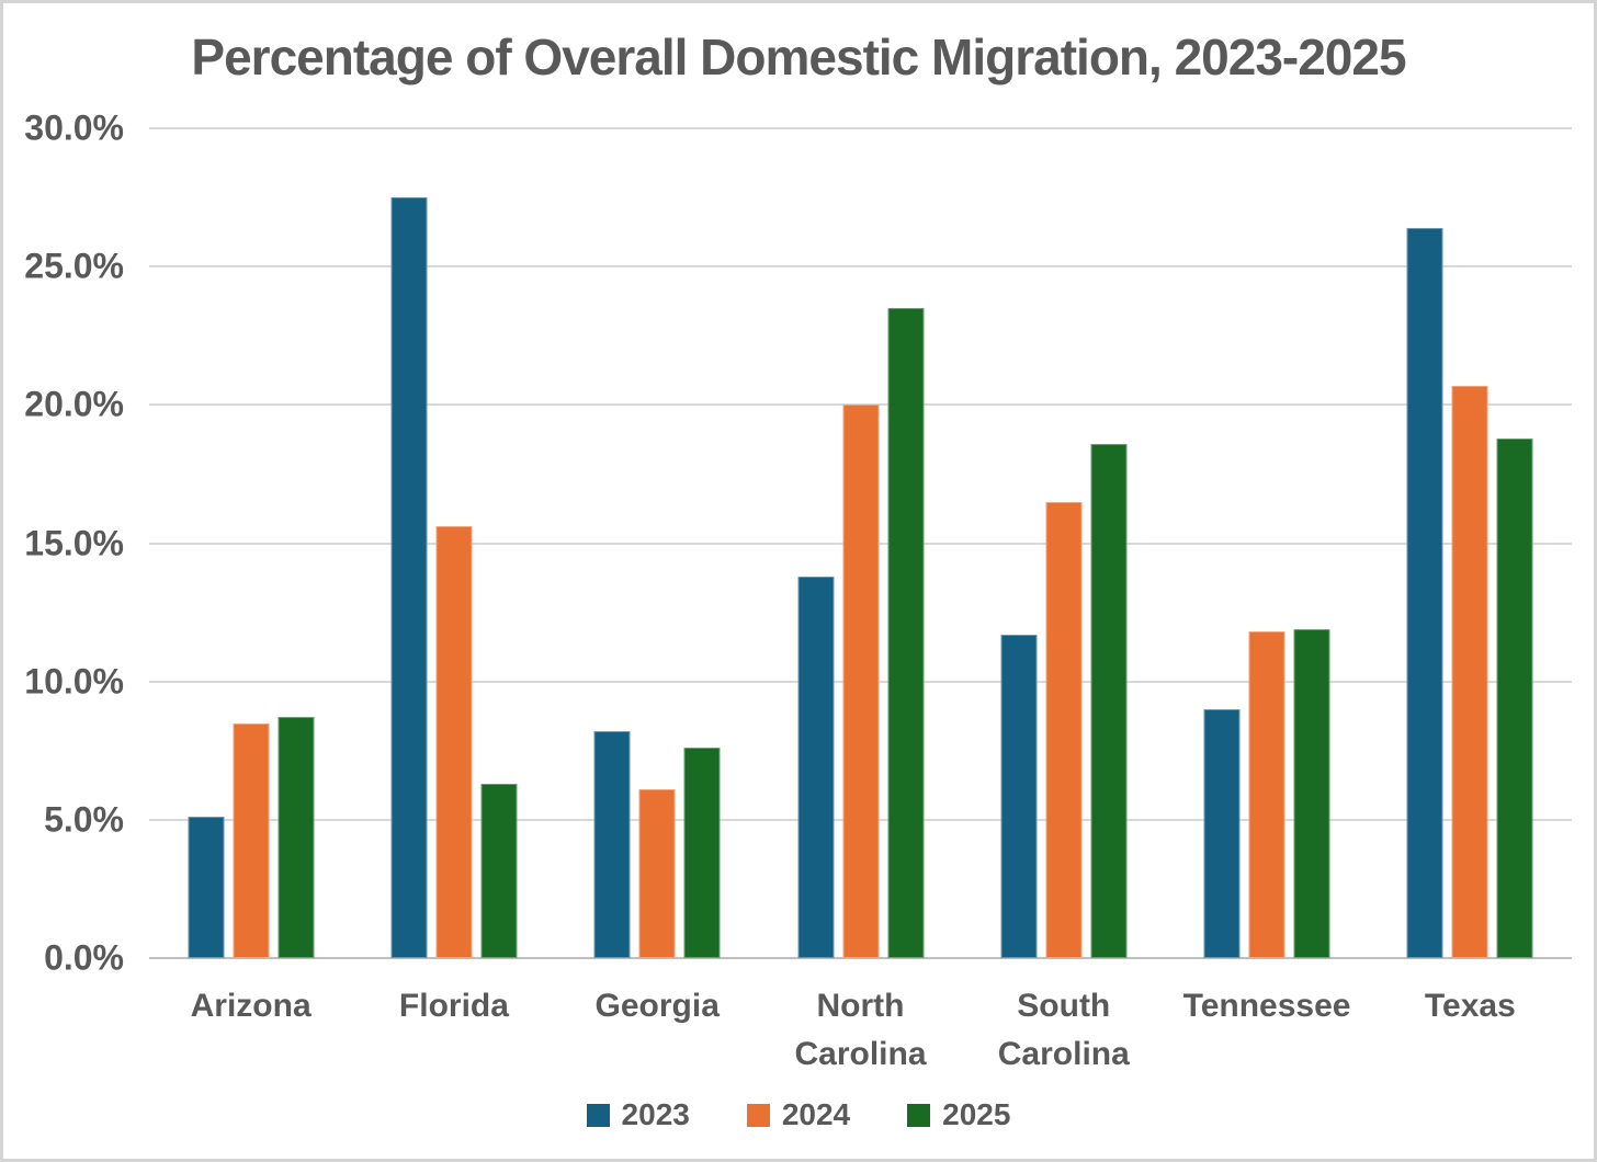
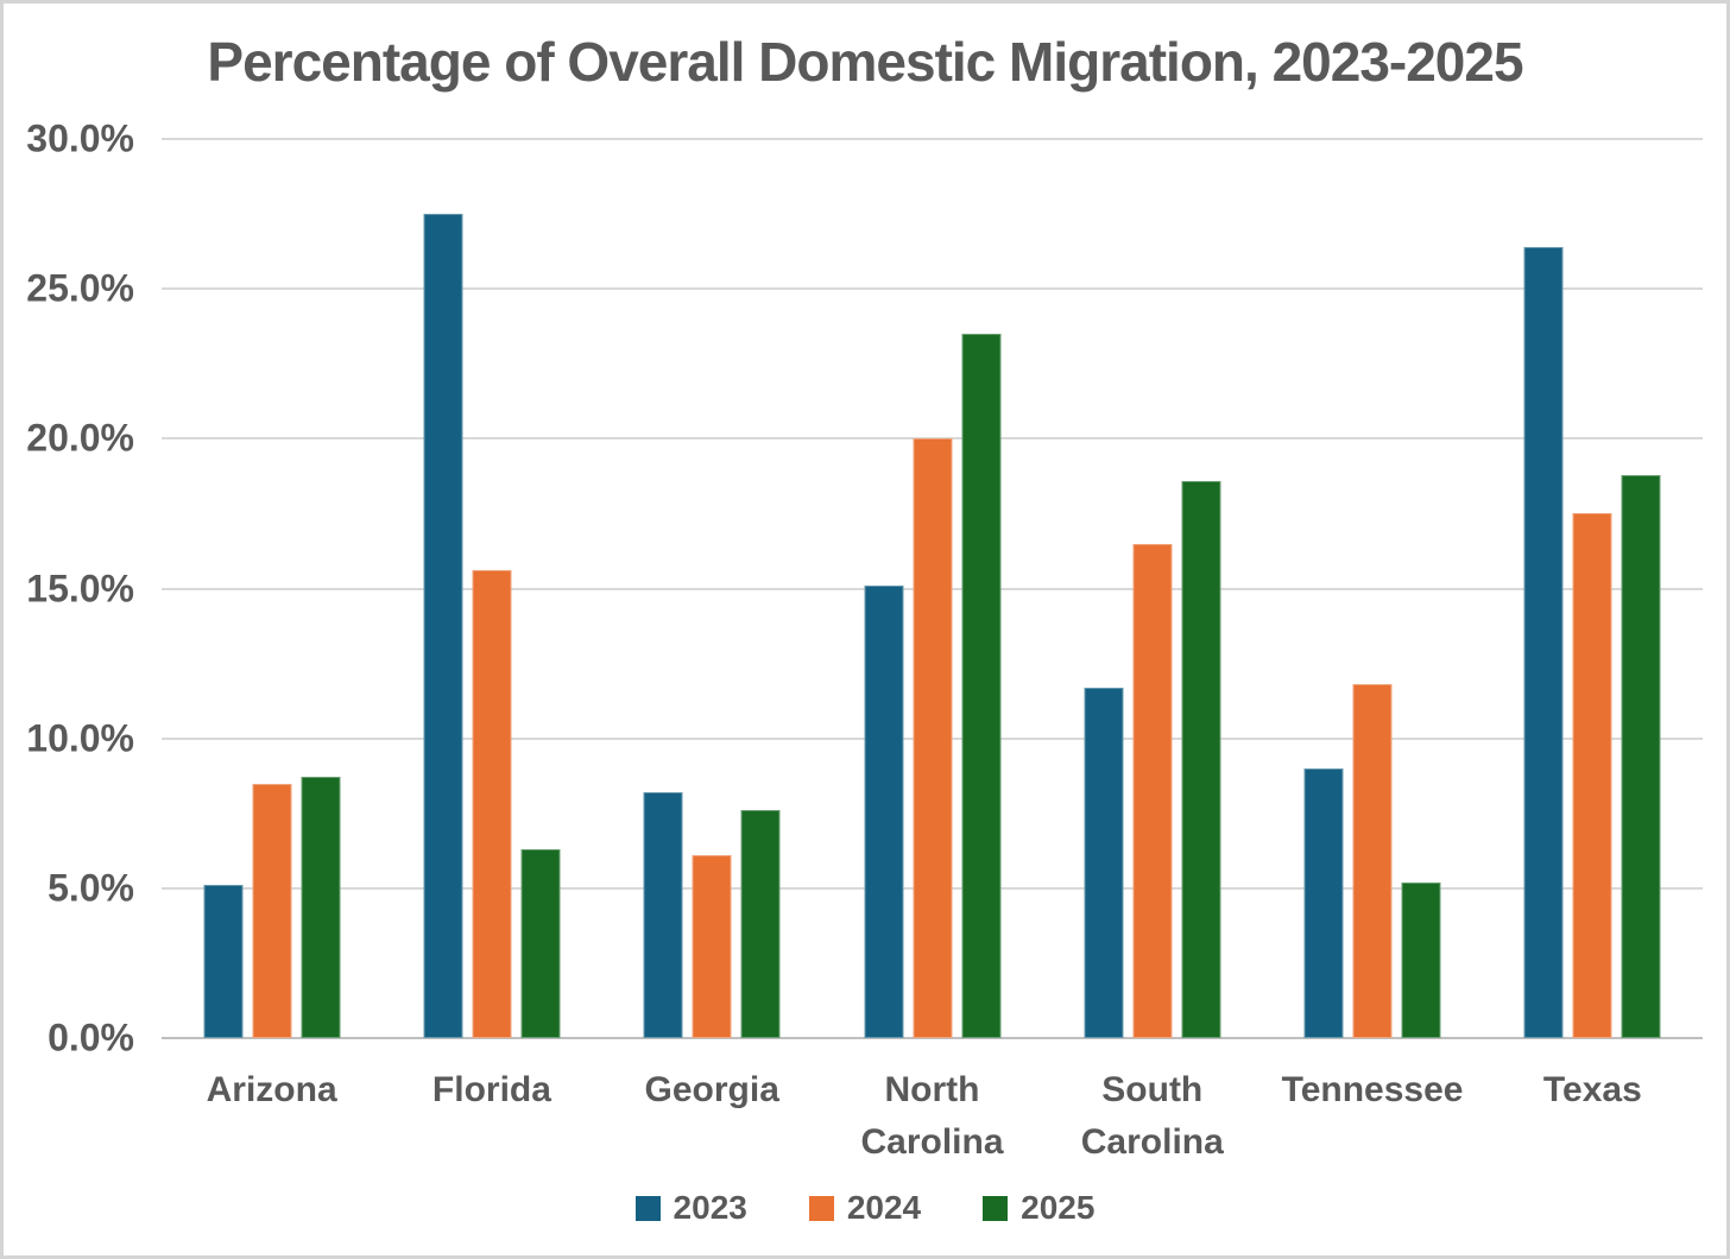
2023/North Carolina: 13.8% -> 15.1%
2025/Tennessee: 11.9% -> 5.2%
2024/Texas: 20.7% -> 17.5%
